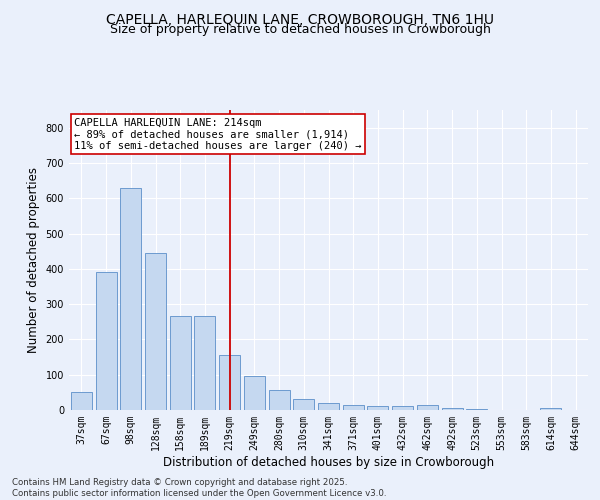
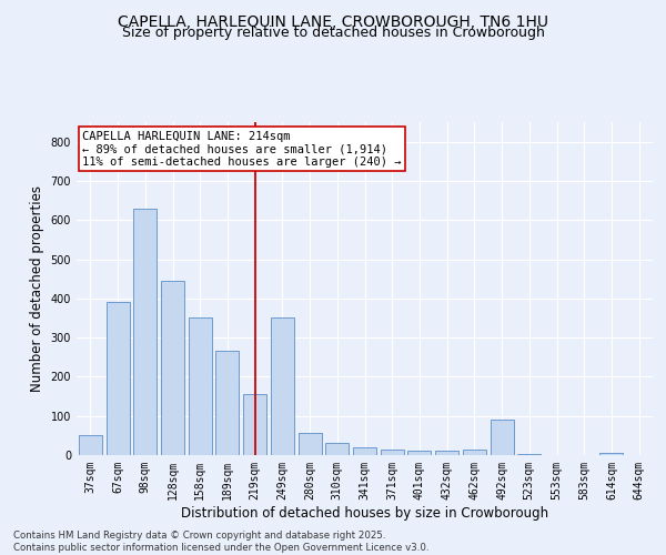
158sqm: 265 -> 350
249sqm: 95 -> 350
492sqm: 5 -> 90
